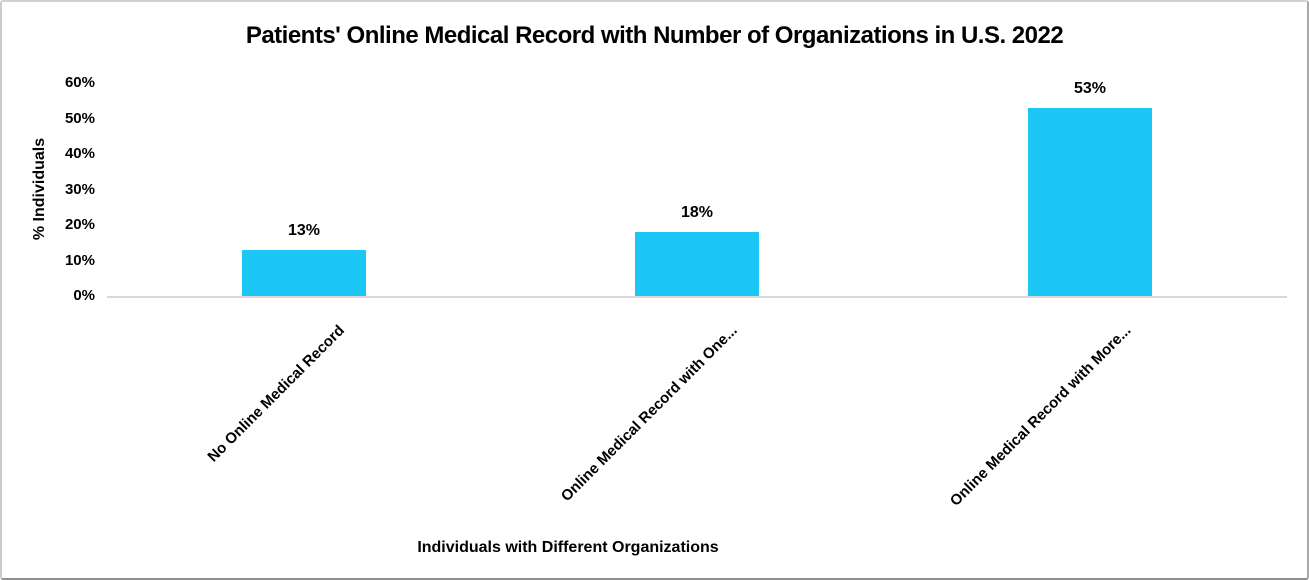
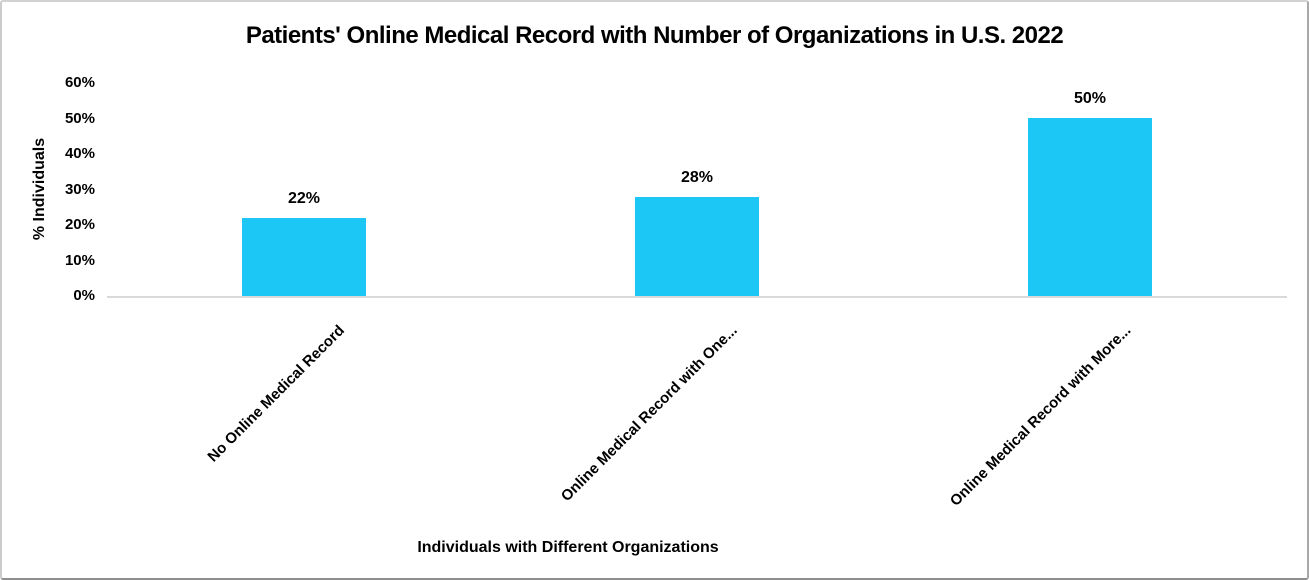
No Online Medical Record: 13% -> 22%
Online Medical Record with One...: 18% -> 28%
Online Medical Record with More...: 53% -> 50%
